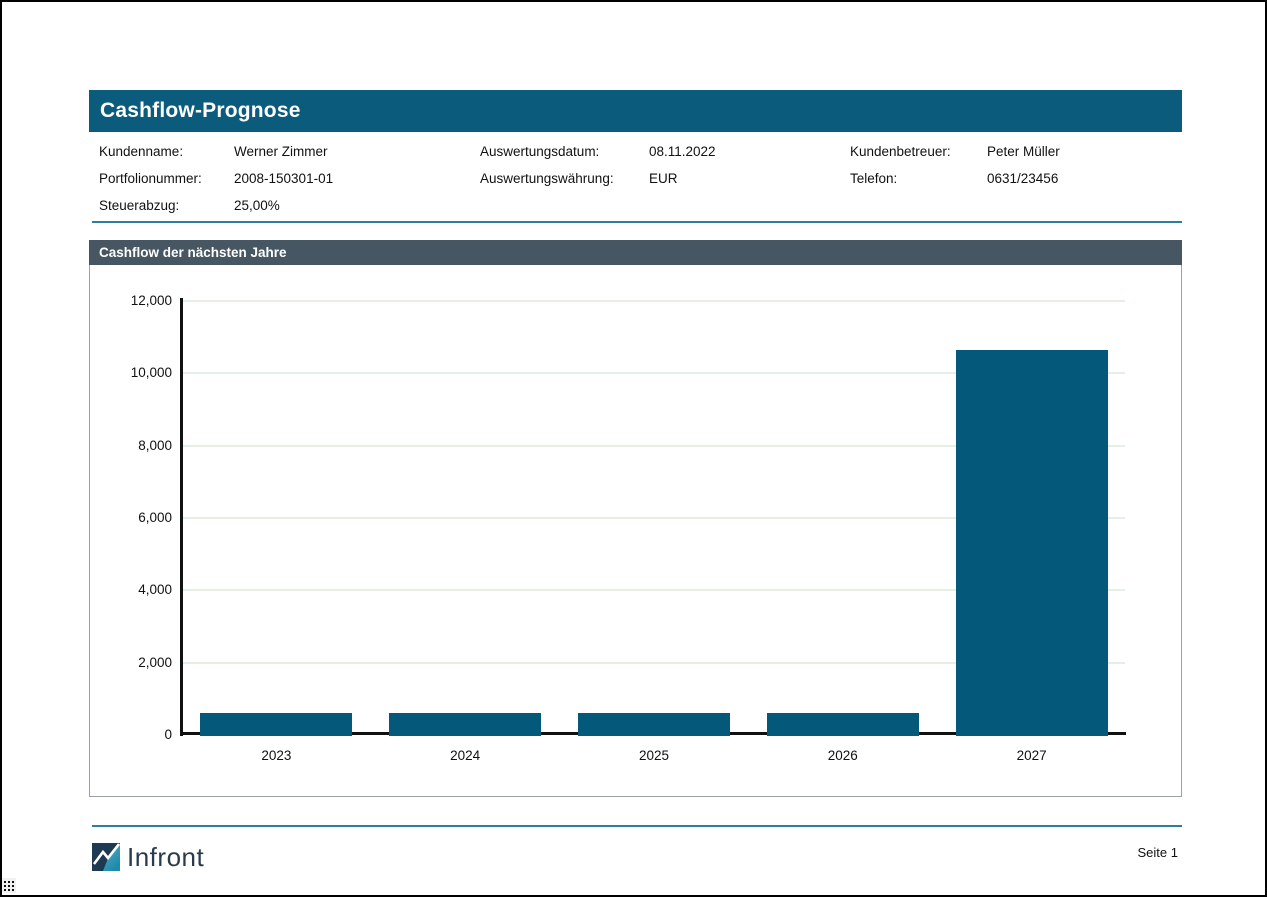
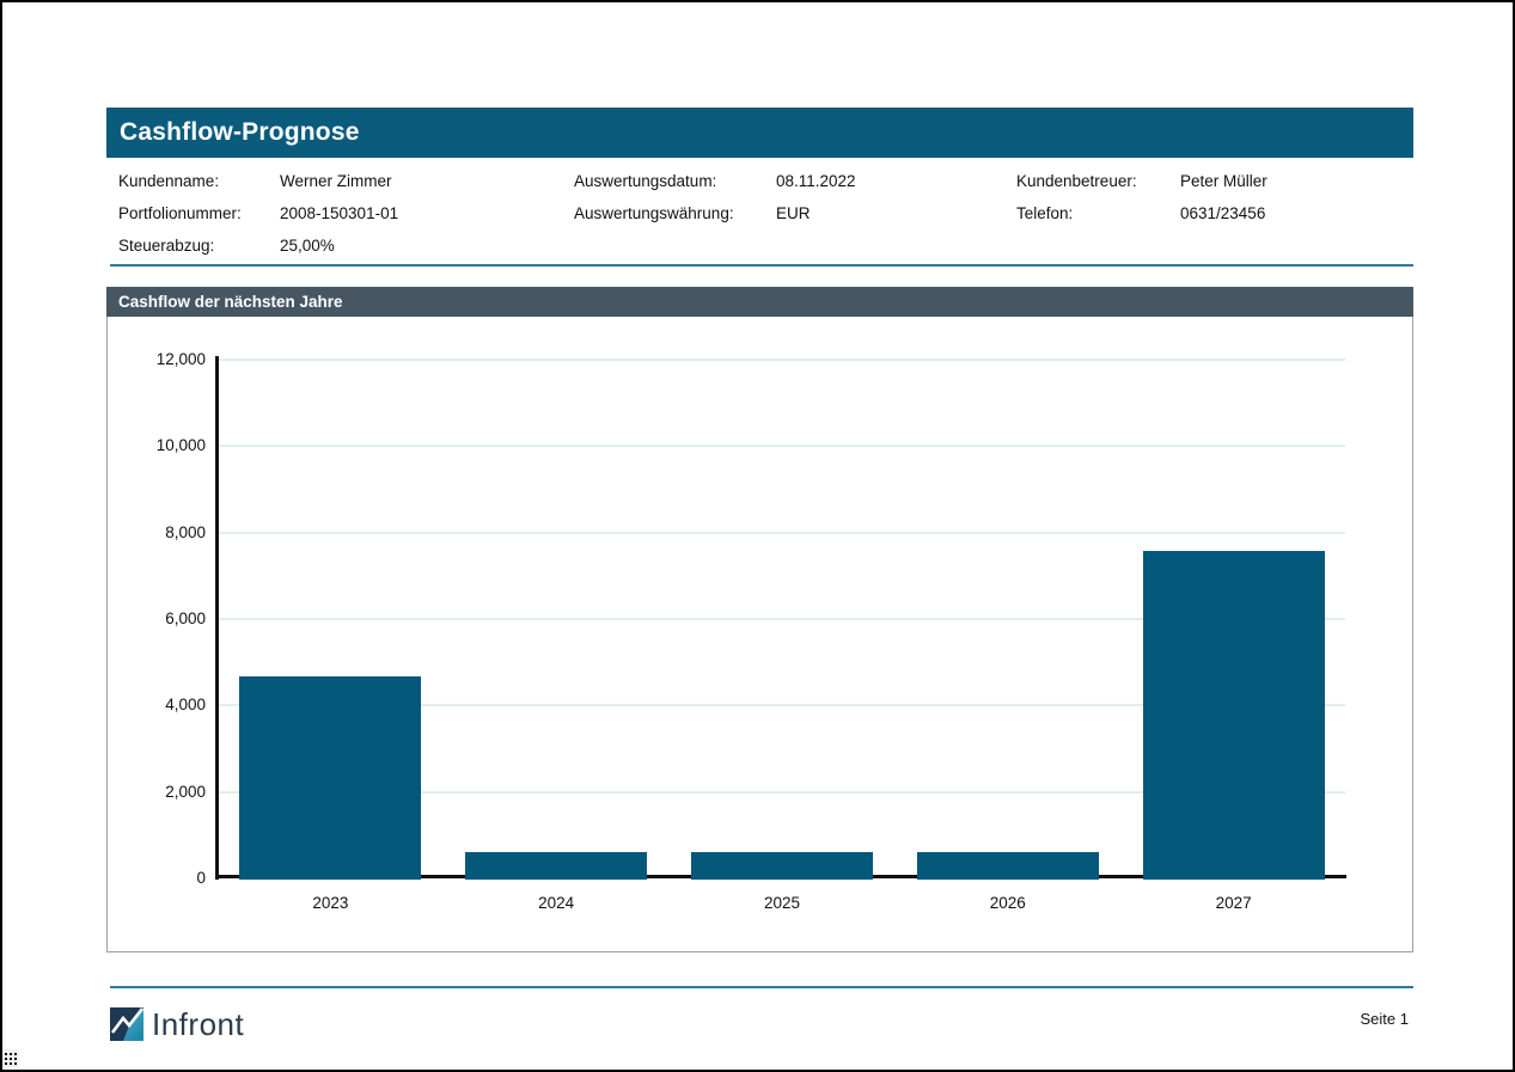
2023: 600 -> 4700
2027: 10700 -> 7600
